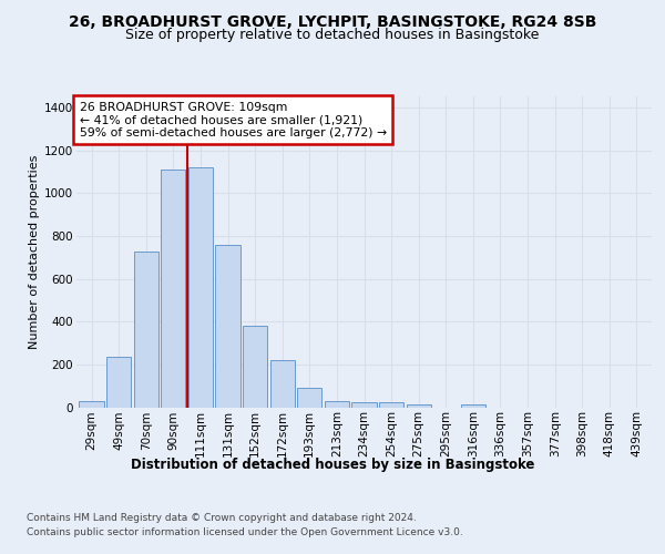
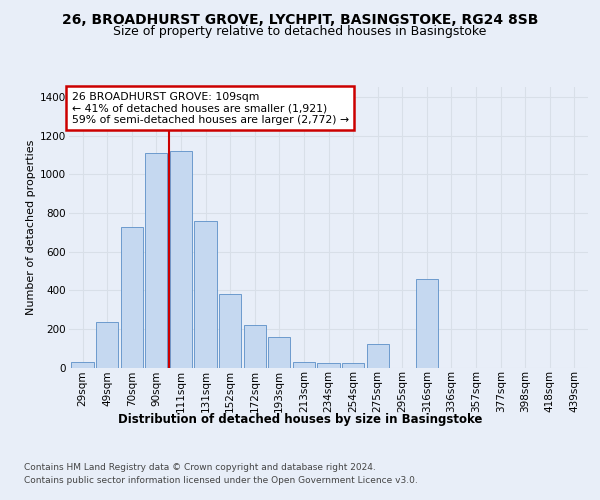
193sqm: 90 -> 160
275sqm: 20 -> 120
316sqm: 10 -> 460
